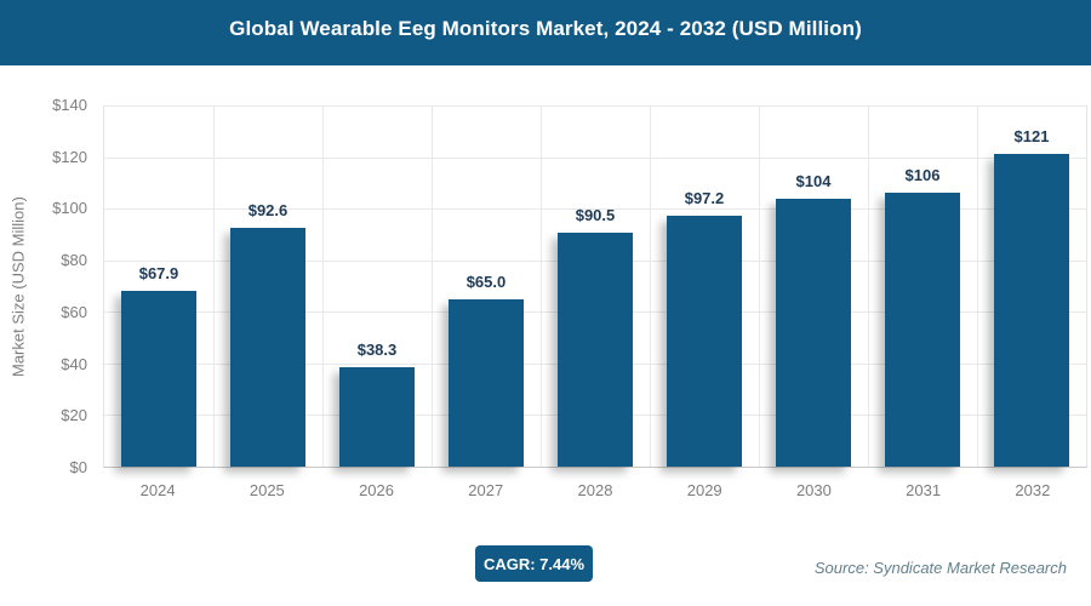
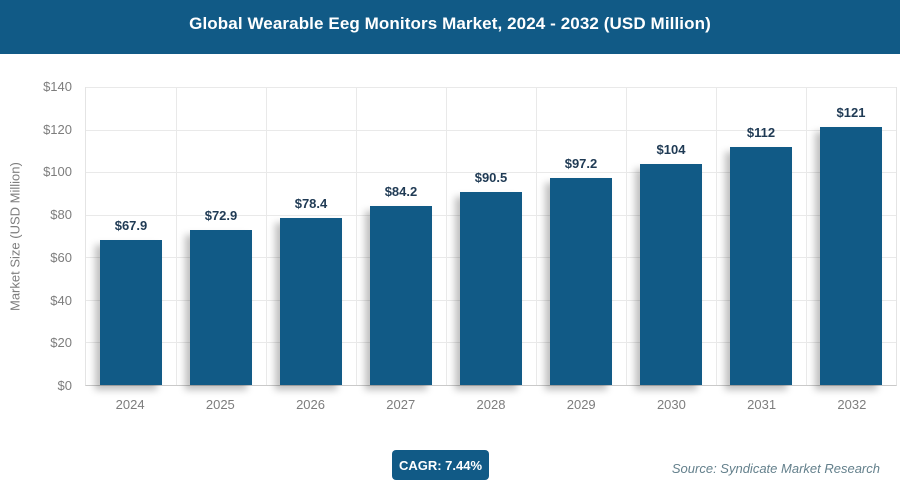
2025: $92.6 -> $72.9
2026: $38.3 -> $78.4
2027: $65.0 -> $84.2
2031: $106 -> $112
